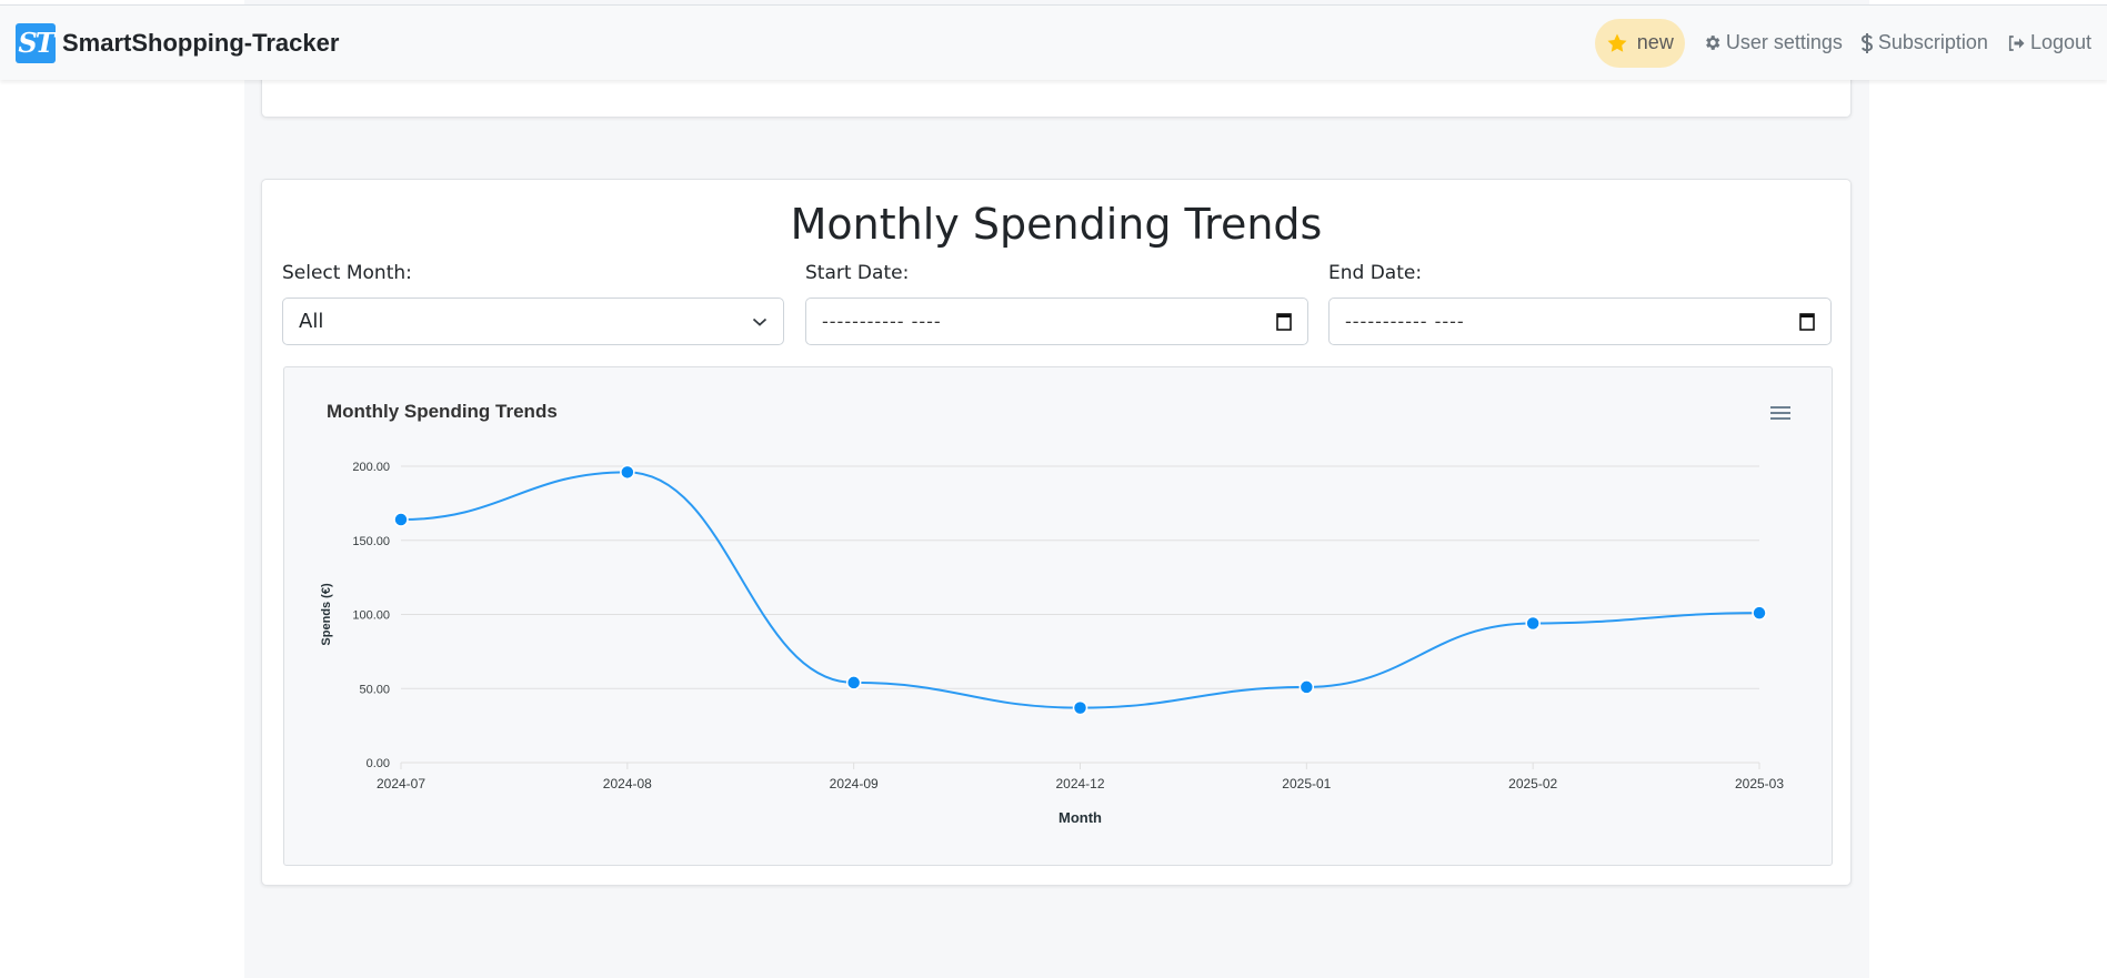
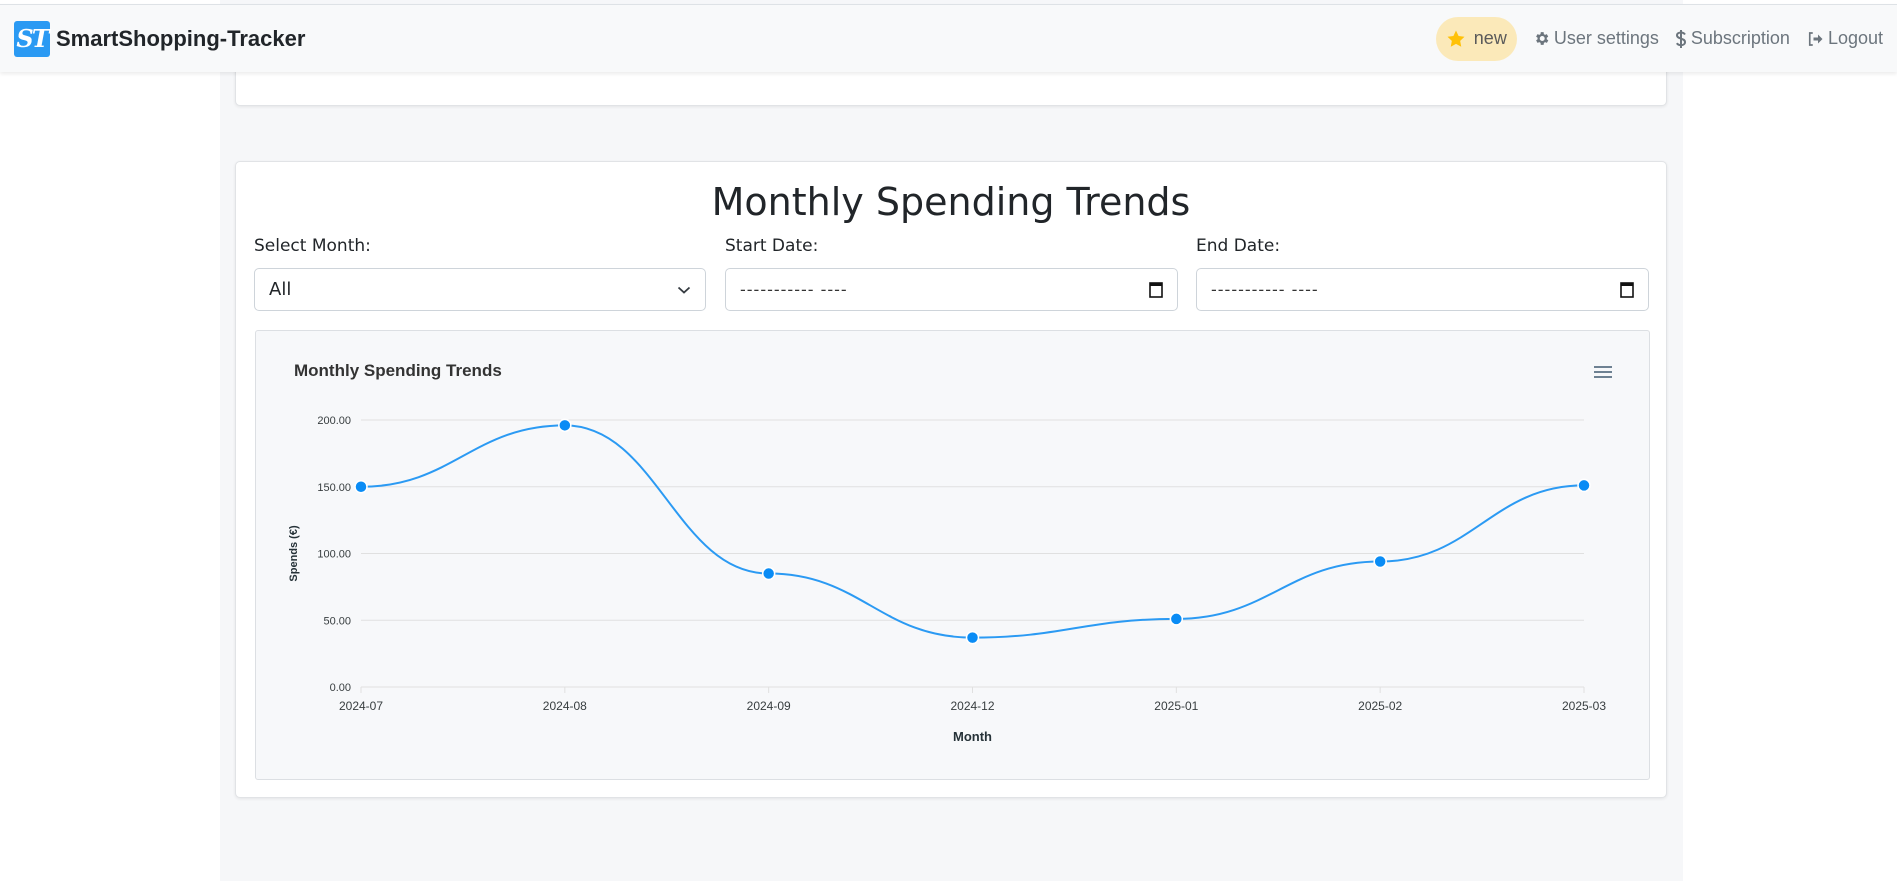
2024-07: 164 -> 150
2024-09: 54 -> 85
2025-03: 101 -> 151
